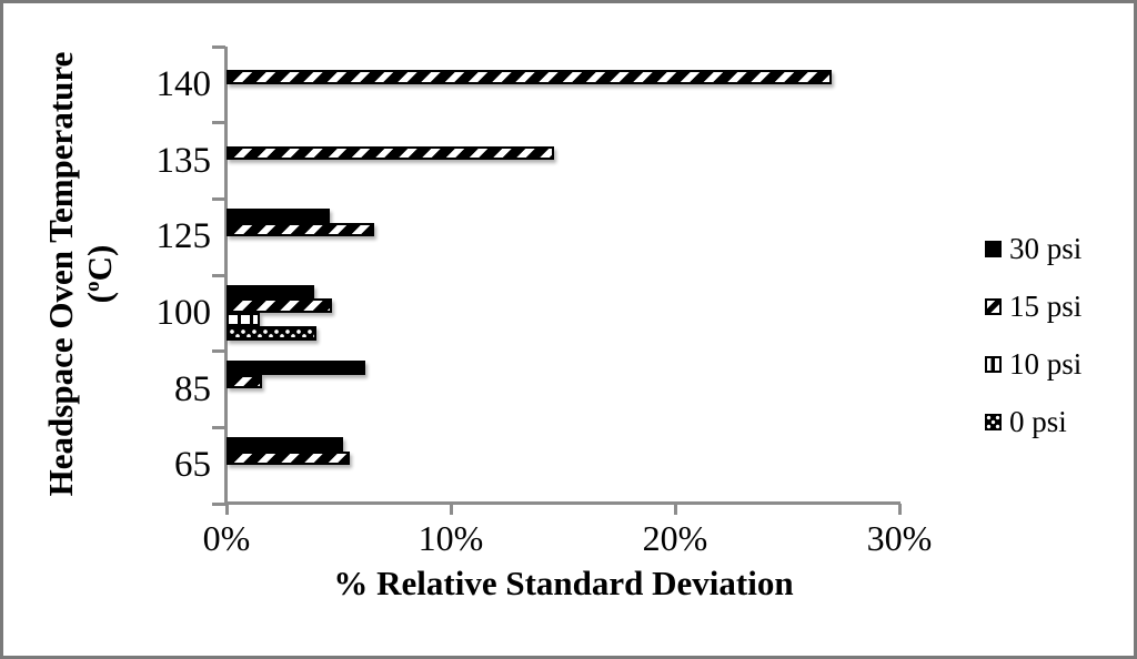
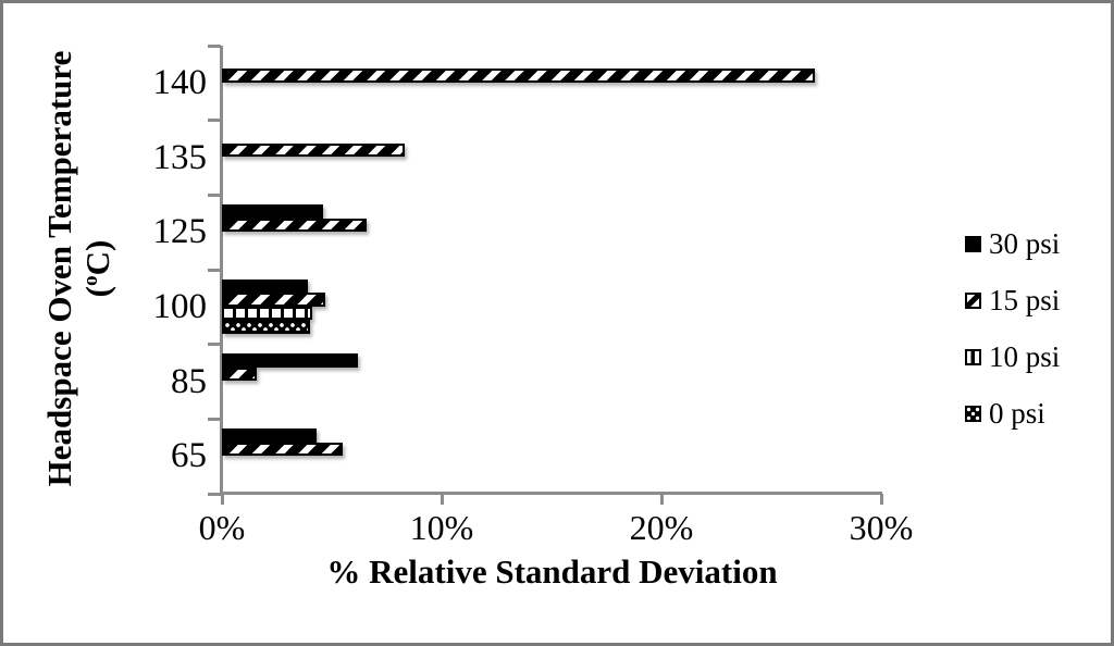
15 psi/135: 14.6% -> 8.3%
10 psi/100: 1.5% -> 4.1%
30 psi/65: 5.2% -> 4.3%
